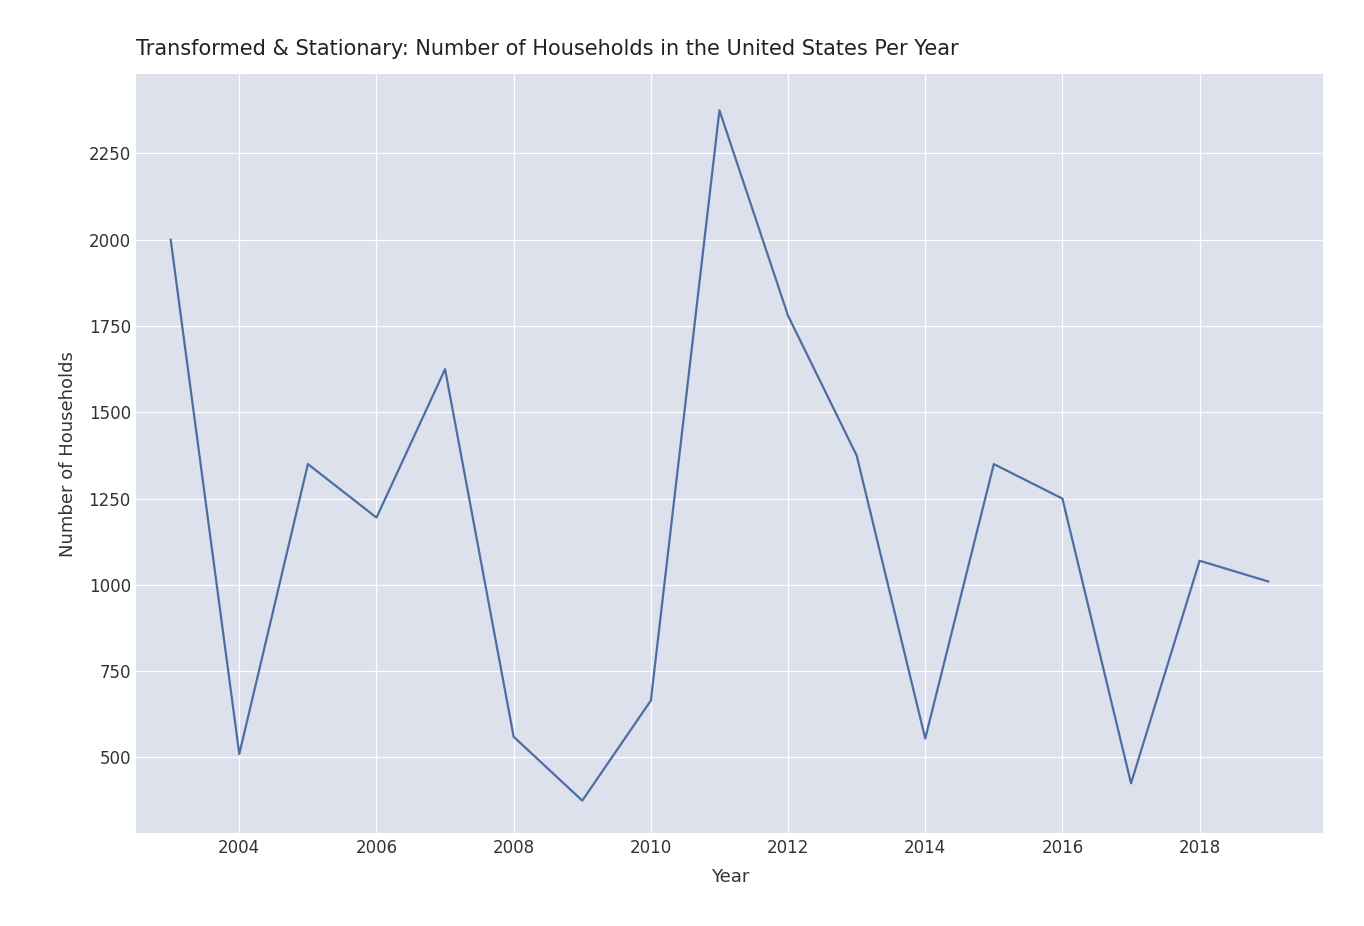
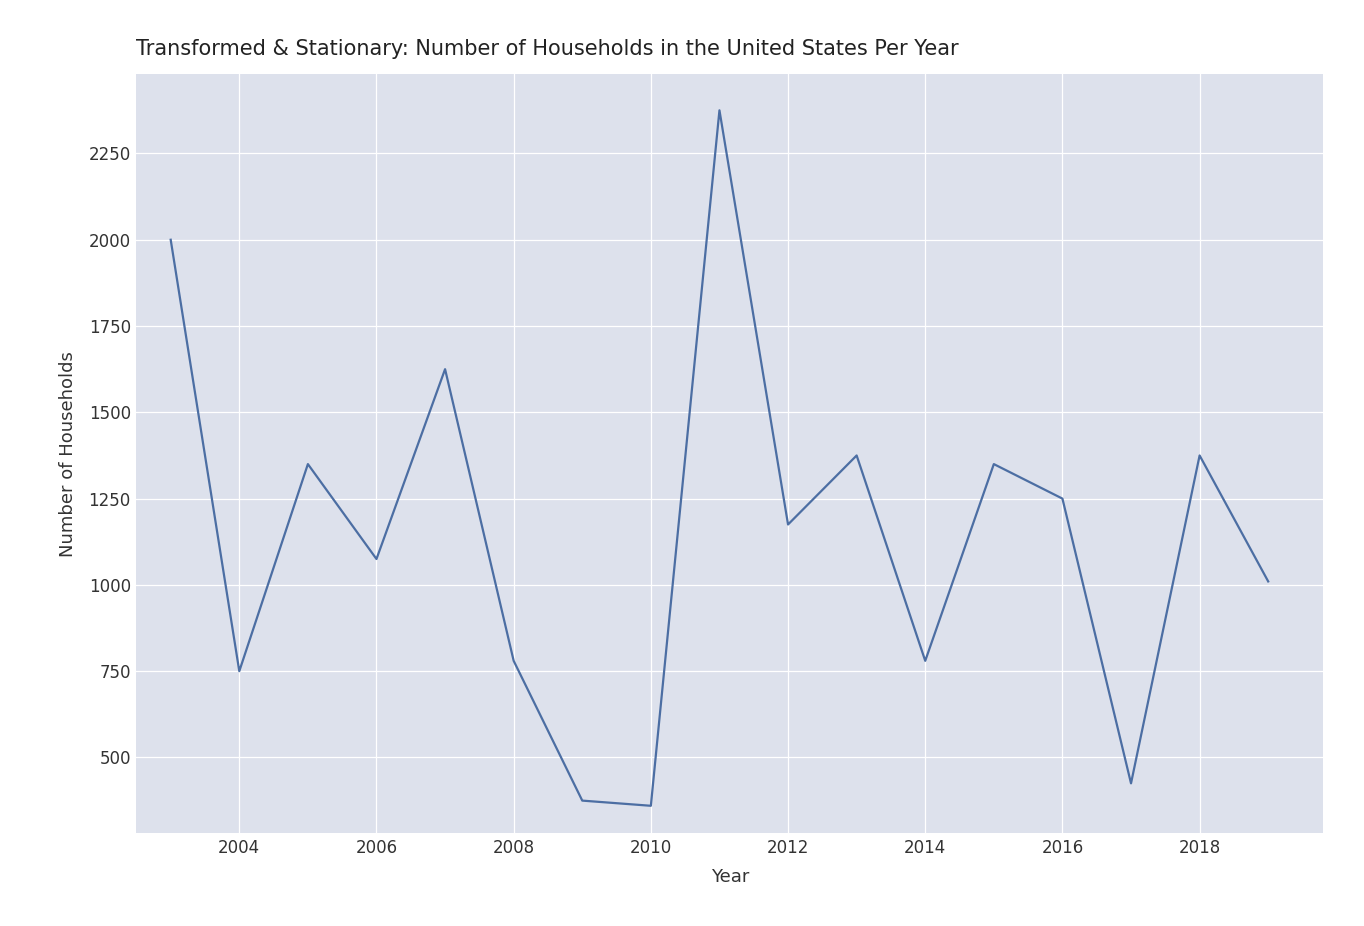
2004: 510 -> 750
2006: 1195 -> 1075
2008: 560 -> 780
2010: 665 -> 360
2012: 1780 -> 1175
2014: 555 -> 780
2018: 1070 -> 1375
